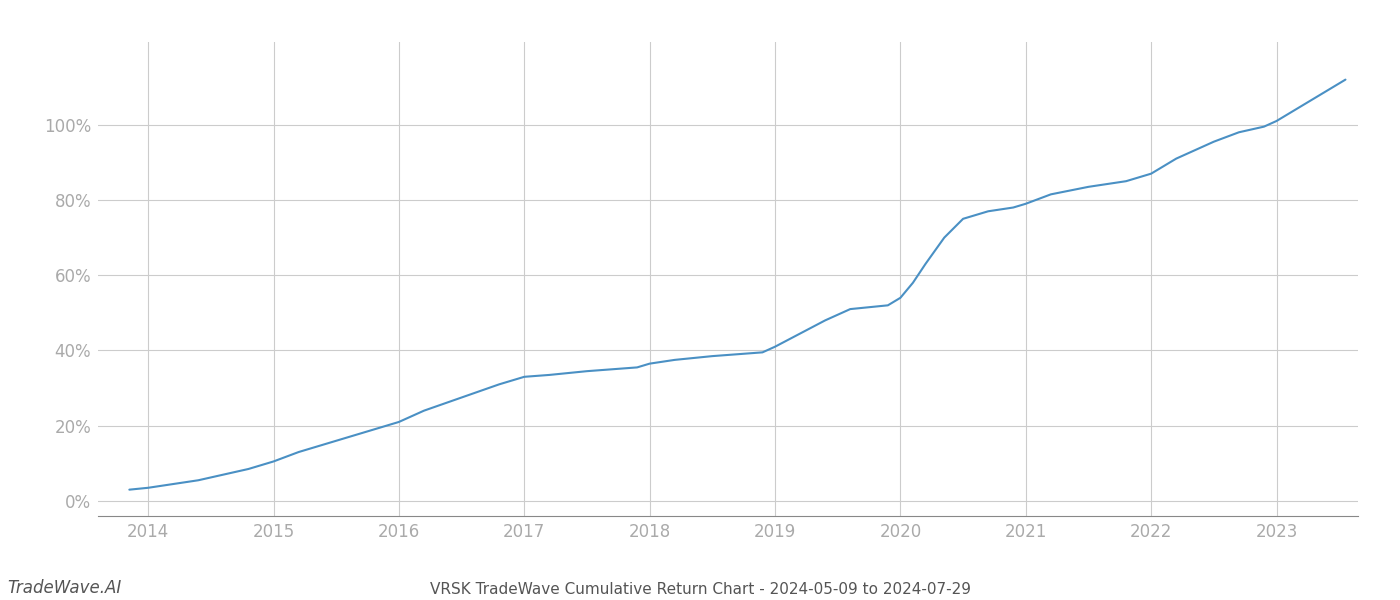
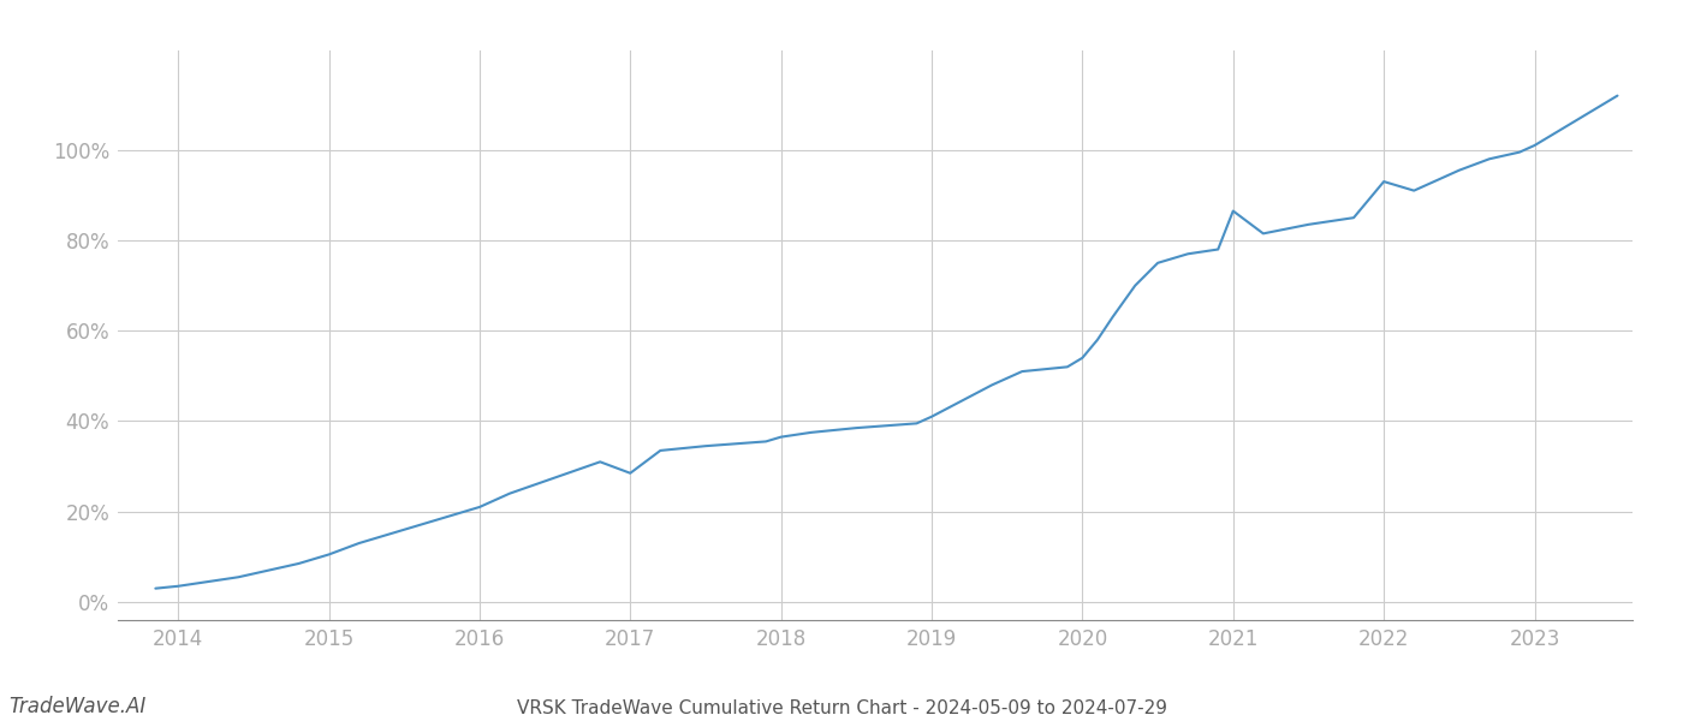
2017: 33.0% -> 28.5%
2021: 79.0% -> 86.5%
2022: 87.0% -> 93.0%
